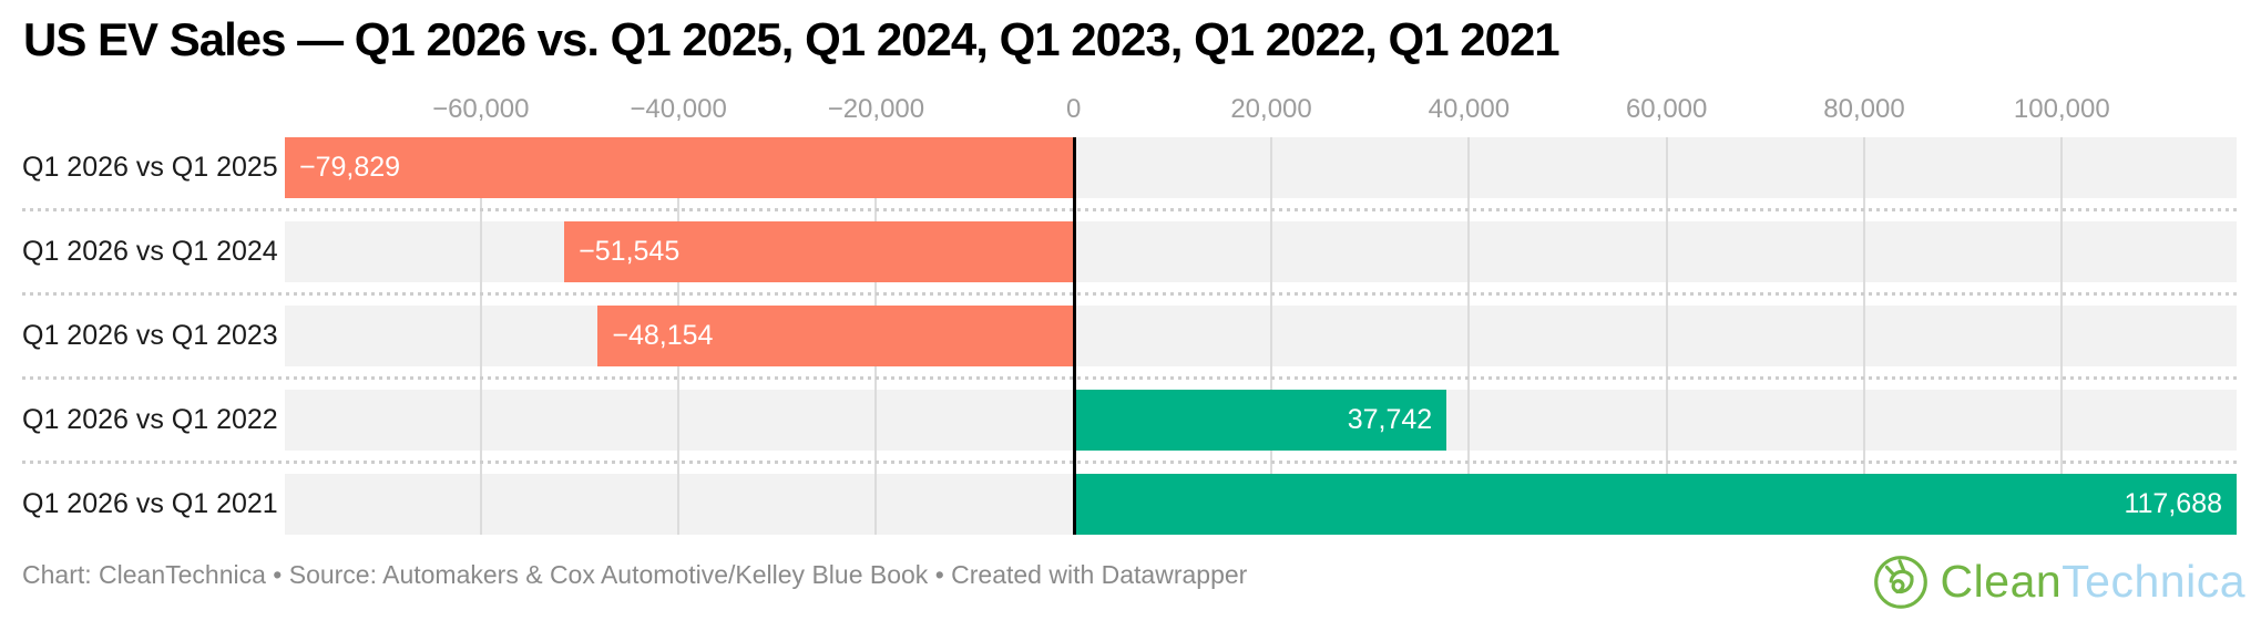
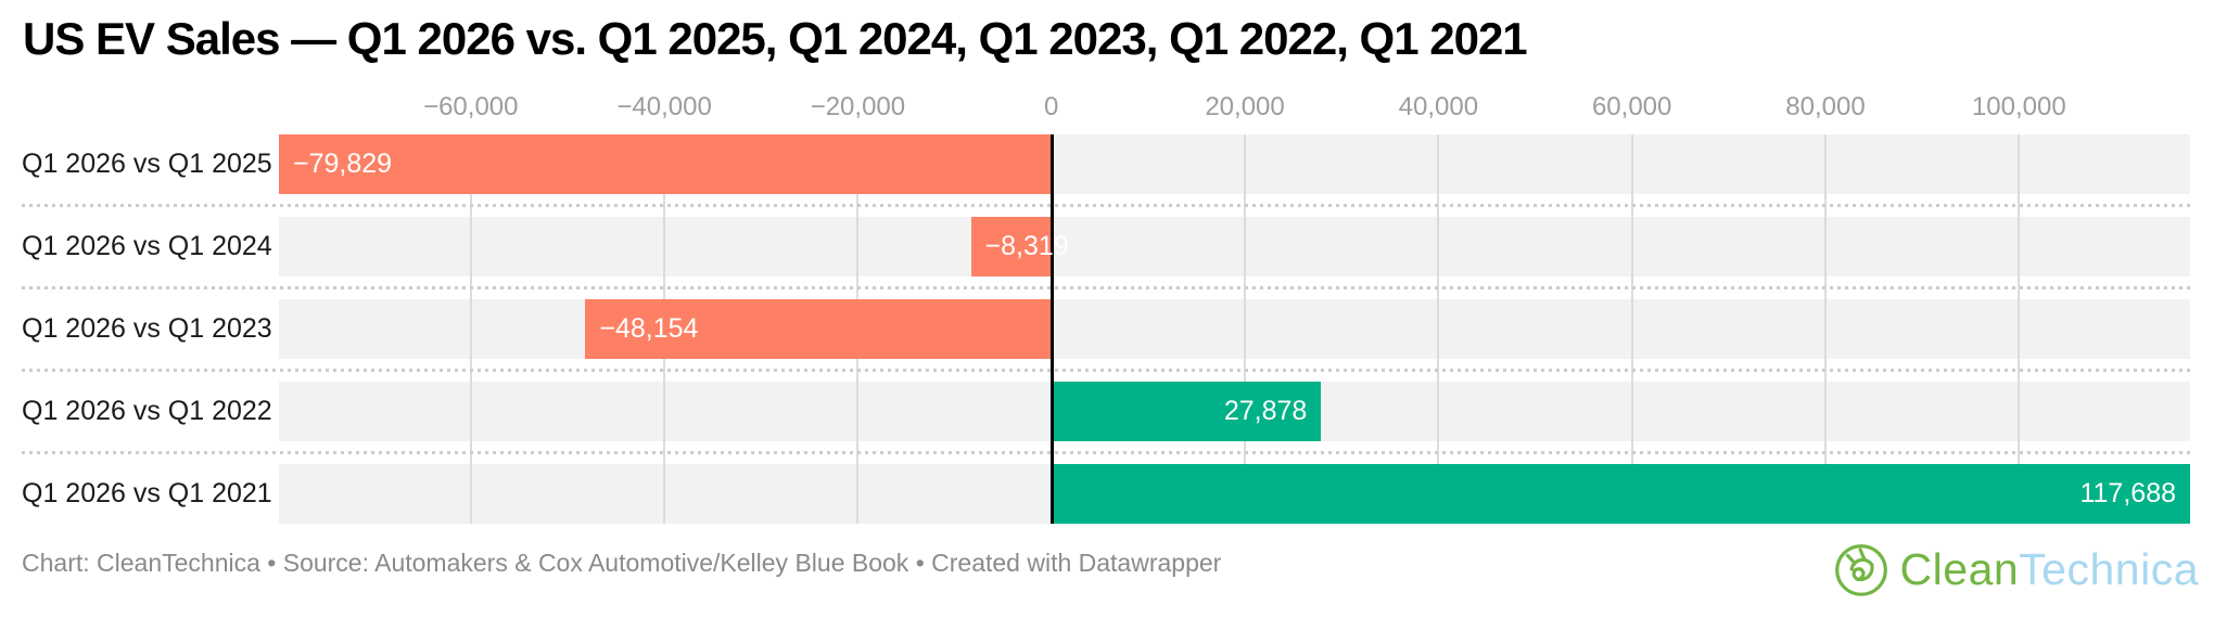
Q1 2026 vs Q1 2024: −51,545 -> −8,319
Q1 2026 vs Q1 2022: 37,742 -> 27,878
